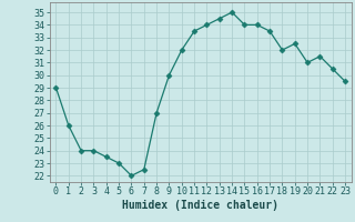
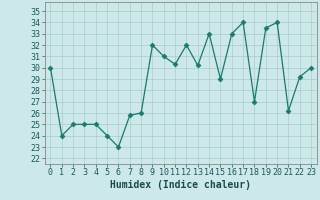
0: 29.0 -> 30.0
1: 26.0 -> 24.0
2: 24.0 -> 25.0
3: 24.0 -> 25.0
4: 23.5 -> 25.0
5: 23.0 -> 24.0
6: 22.0 -> 23.0
7: 22.5 -> 25.8
8: 27.0 -> 26.0
9: 30.0 -> 32.0
10: 32.0 -> 31.0
11: 33.5 -> 30.3
12: 34.0 -> 32.0
13: 34.5 -> 30.2
14: 35.0 -> 33.0
15: 34.0 -> 29.0
16: 34.0 -> 33.0
17: 33.5 -> 34.0
18: 32.0 -> 27.0
19: 32.5 -> 33.5
20: 31.0 -> 34.0
21: 31.5 -> 26.2
22: 30.5 -> 29.2
23: 29.5 -> 30.0
